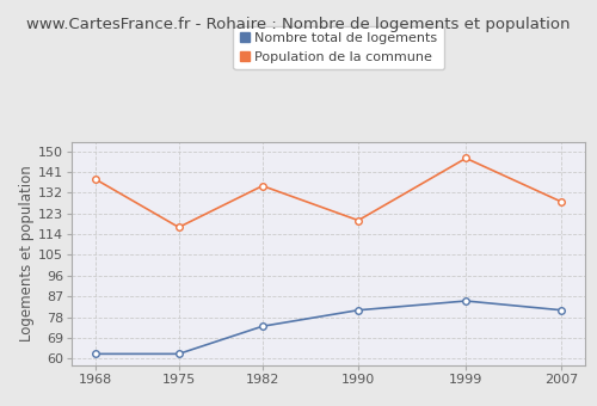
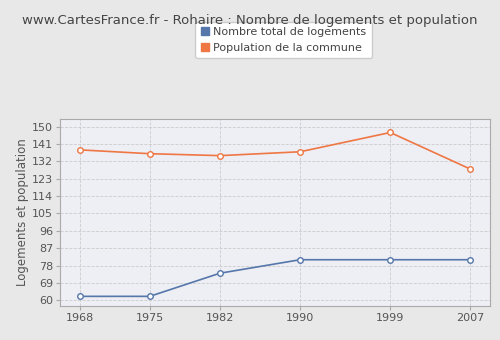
Population de la commune/1975: 117 -> 136
Population de la commune/1990: 120 -> 137
Nombre total de logements/1999: 85 -> 81
